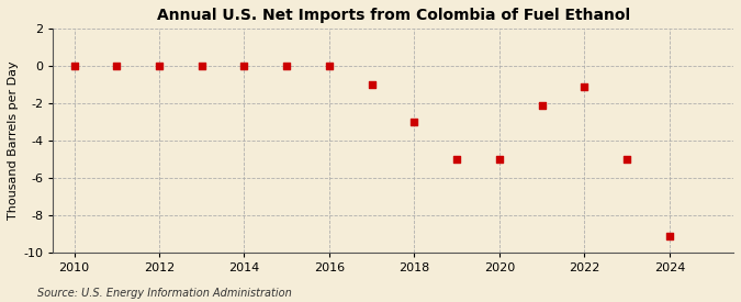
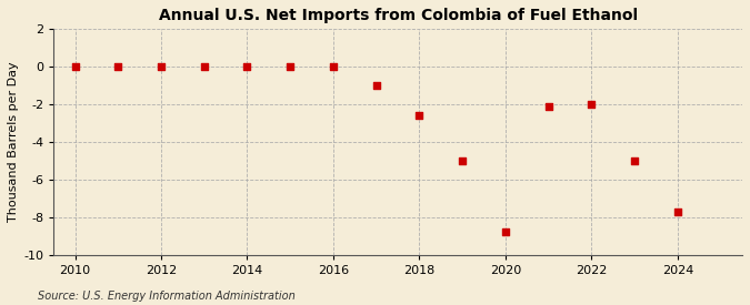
2018: -3.0 -> -2.6
2020: -5.0 -> -8.8
2022: -1.1 -> -2.0
2024: -9.1 -> -7.7
